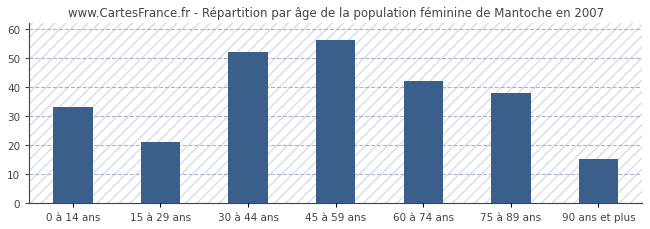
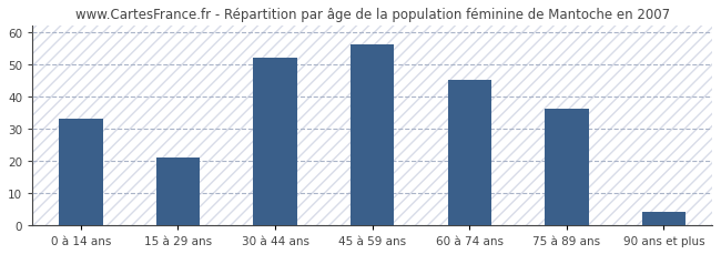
60 à 74 ans: 42 -> 45
75 à 89 ans: 38 -> 36
90 ans et plus: 15 -> 4
